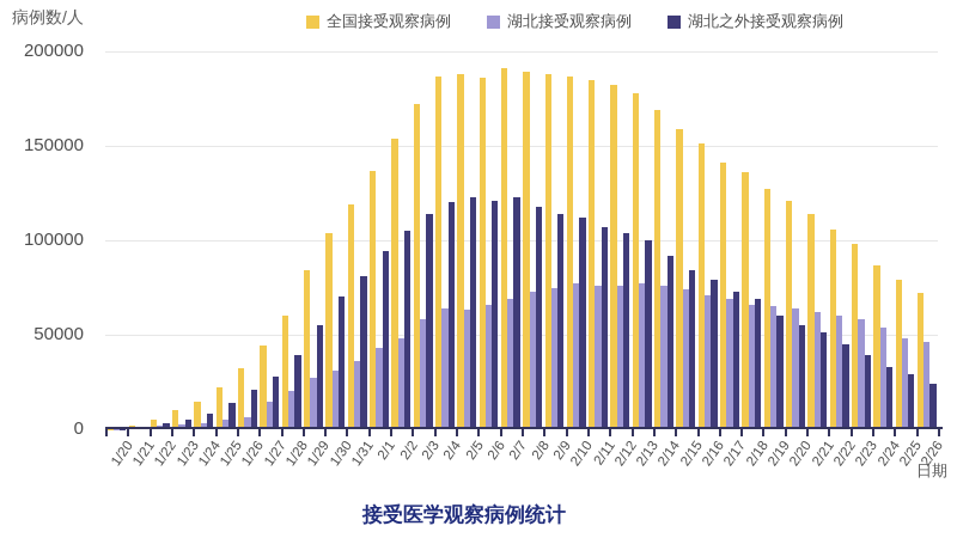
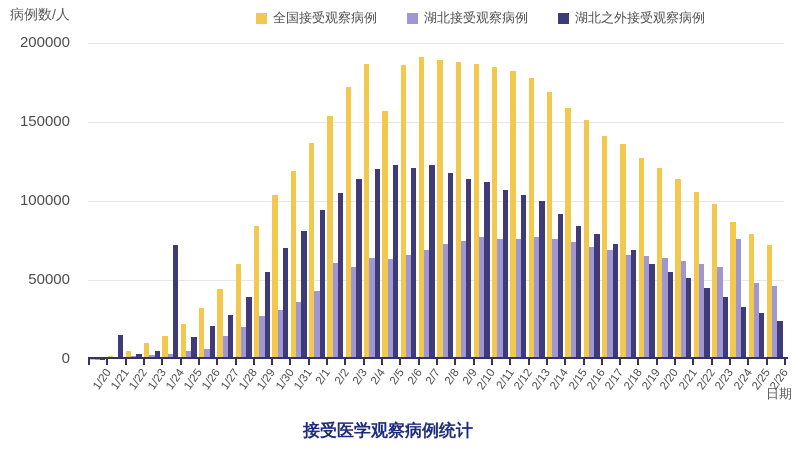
湖北之外接受观察病例/1/21: 1000 -> 15000
湖北之外接受观察病例/1/24: 8000 -> 72000
湖北接受观察病例/2/2: 48000 -> 61000
全国接受观察病例/2/5: 188000 -> 157000
湖北接受观察病例/2/24: 54000 -> 76000
